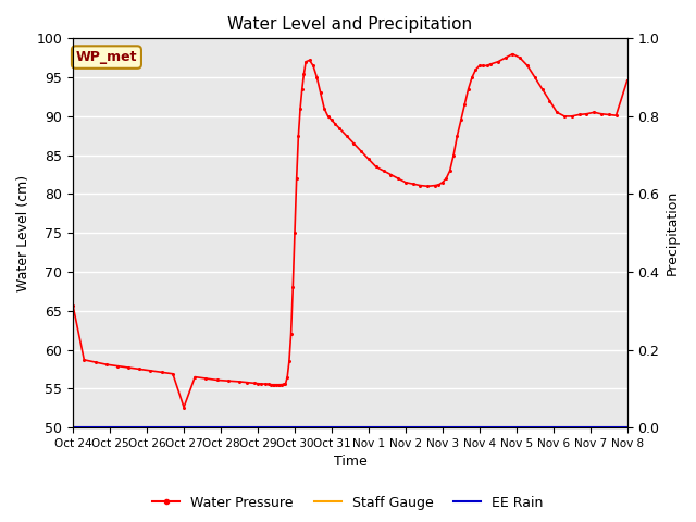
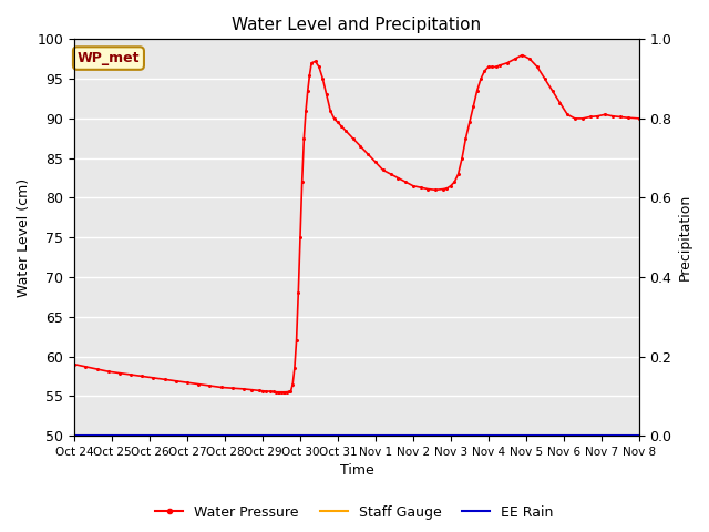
Oct 24: 65.6 -> 59.0
Oct 27: 52.6 -> 56.7
Nov 8: 94.6 -> 90.0
